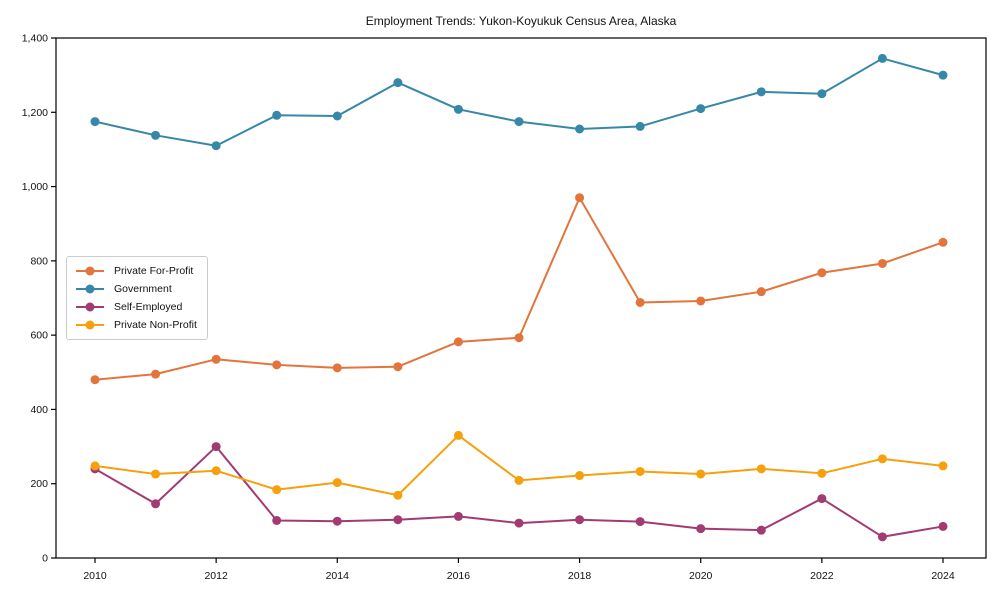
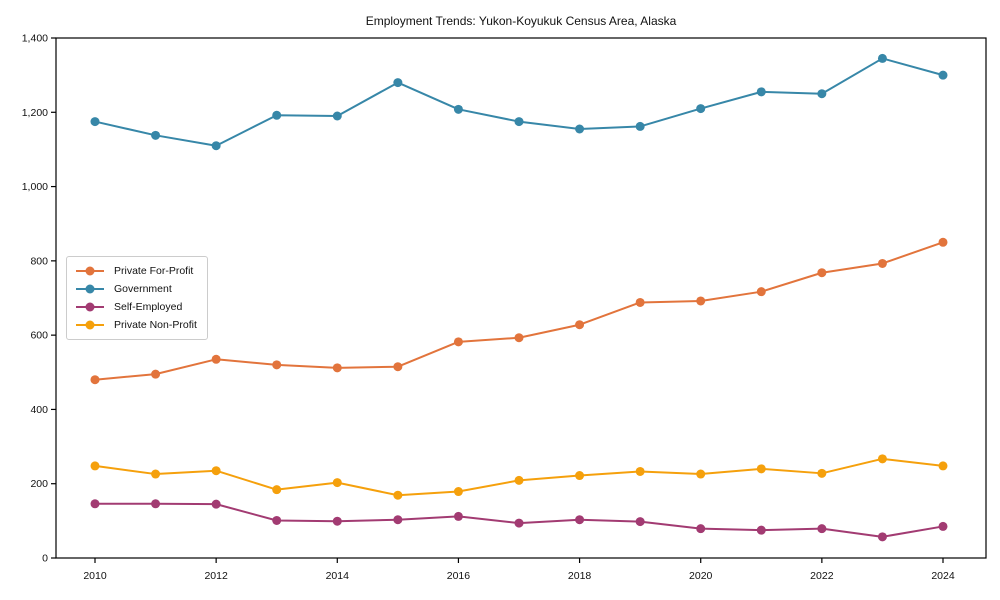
Self-Employed/2010: 240 -> 150
Self-Employed/2012: 300 -> 140
Private Non-Profit/2016: 330 -> 180
Private For-Profit/2018: 970 -> 630
Self-Employed/2022: 160 -> 80
